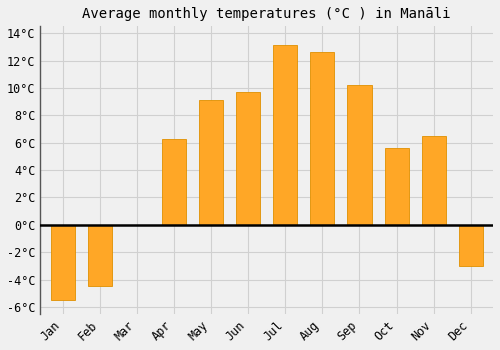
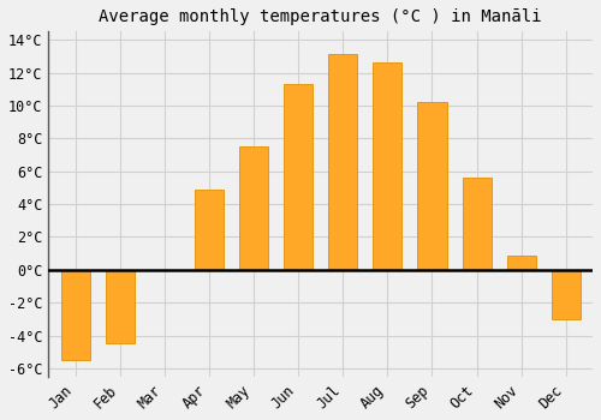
Apr: 6.3°C -> 4.9°C
May: 9.1°C -> 7.5°C
Jun: 9.7°C -> 11.3°C
Nov: 6.5°C -> 0.9°C
